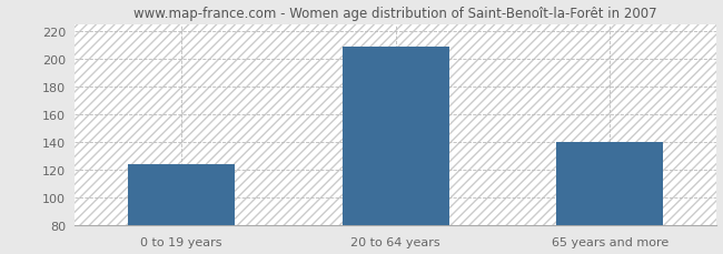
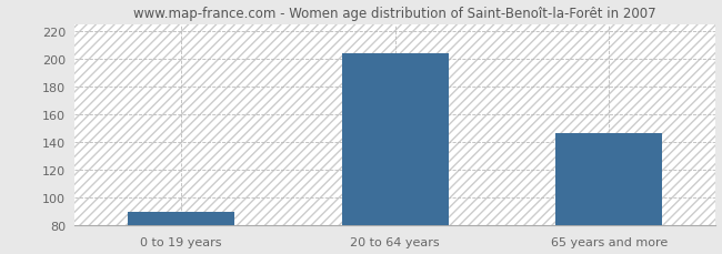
0 to 19 years: 124 -> 90
20 to 64 years: 209 -> 204
65 years and more: 140 -> 146
